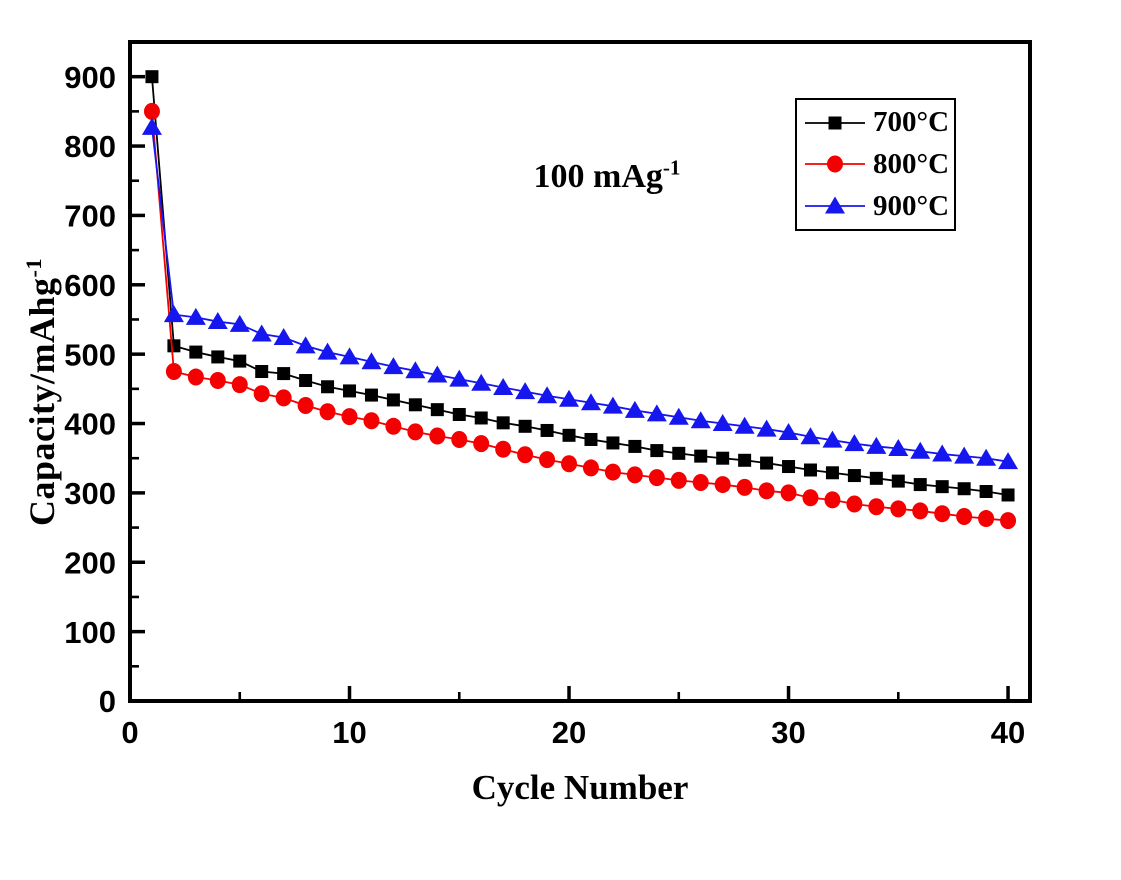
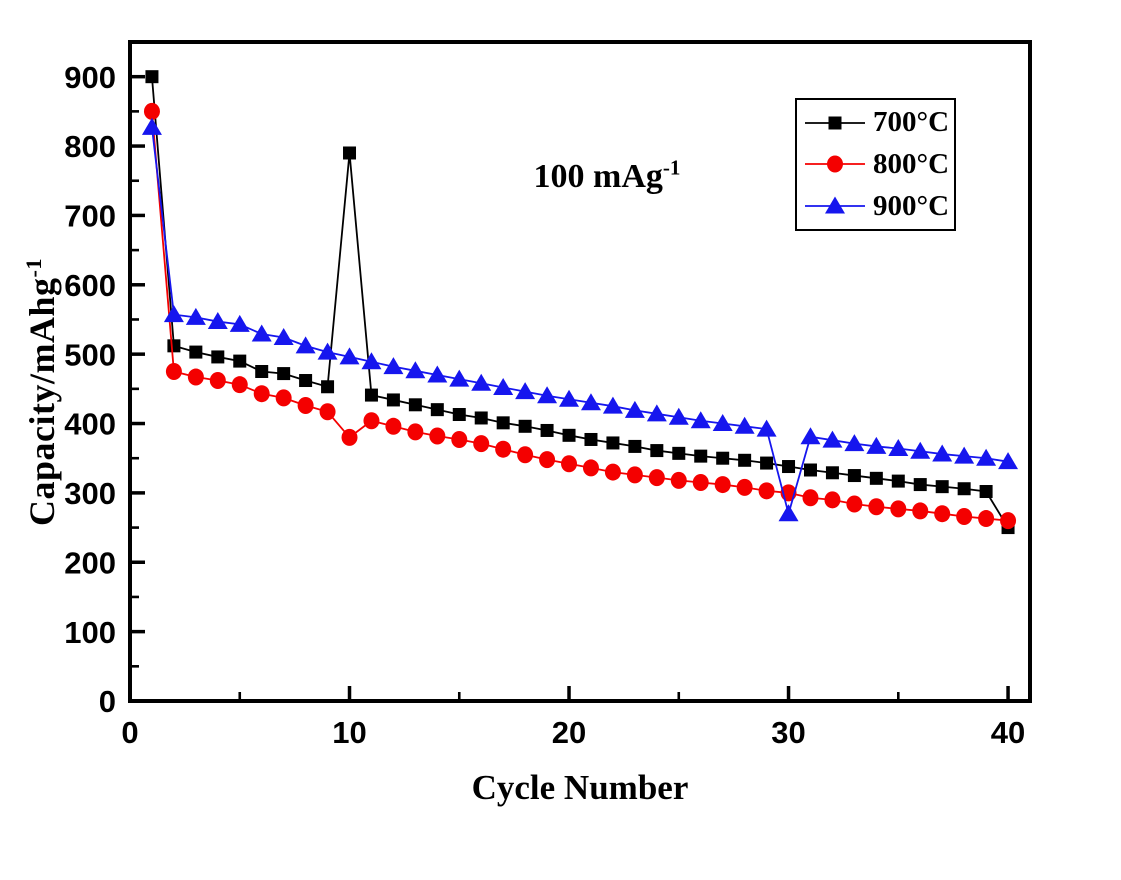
700°C/10: 450 -> 790
800°C/10: 410 -> 380
900°C/30: 390 -> 270
700°C/40: 300 -> 250
